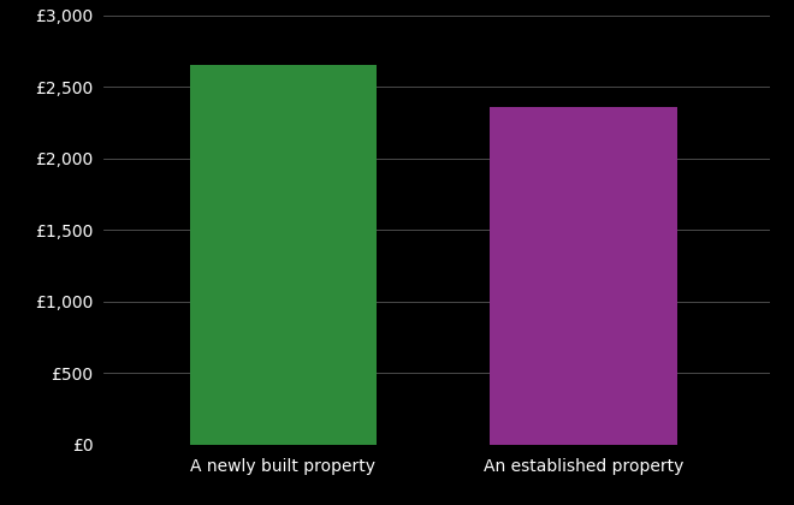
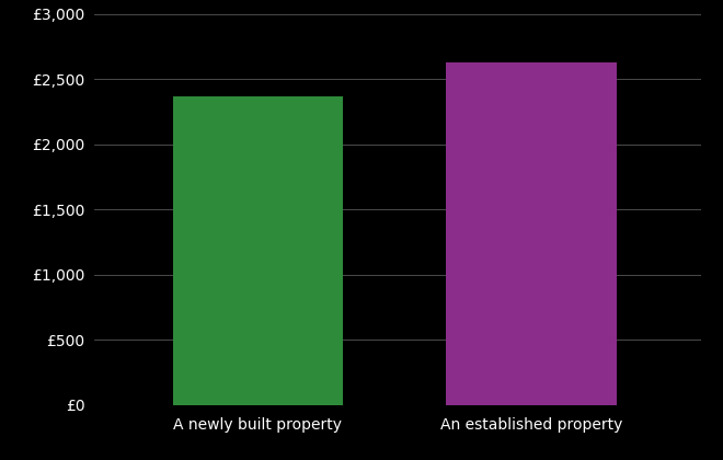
A newly built property: £2,650 -> £2,370
An established property: £2,360 -> £2,630
